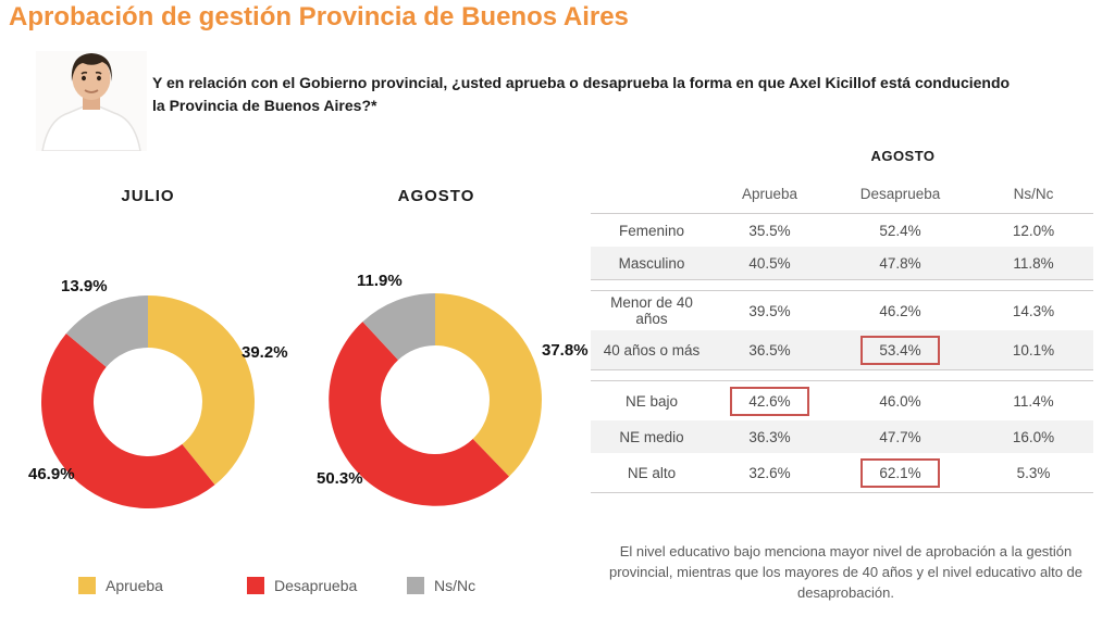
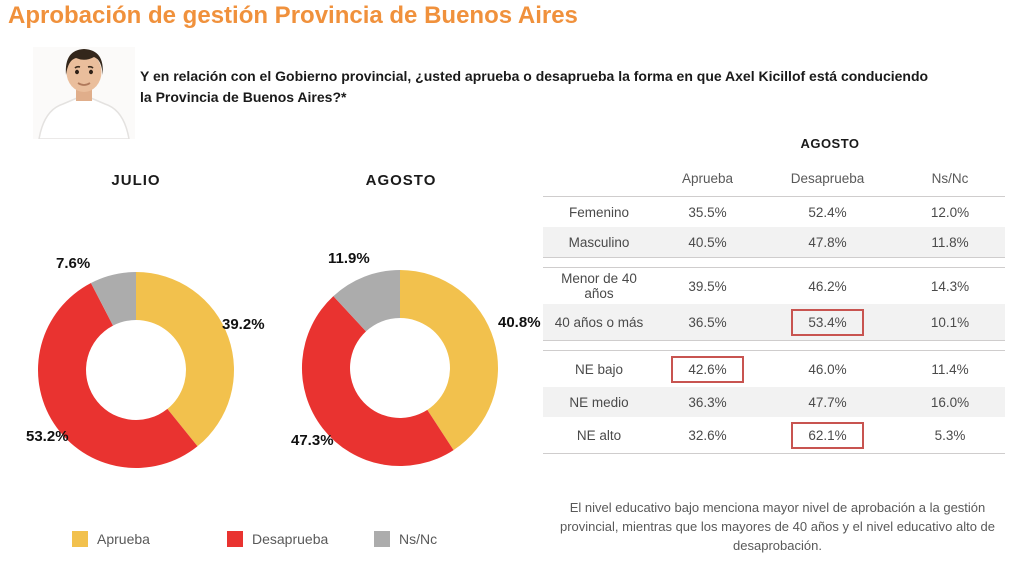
JULIO/Desaprueba: 46.9% -> 53.2%
JULIO/Ns/Nc: 13.9% -> 7.6%
AGOSTO/Aprueba: 37.8% -> 40.8%
AGOSTO/Desaprueba: 50.3% -> 47.3%
